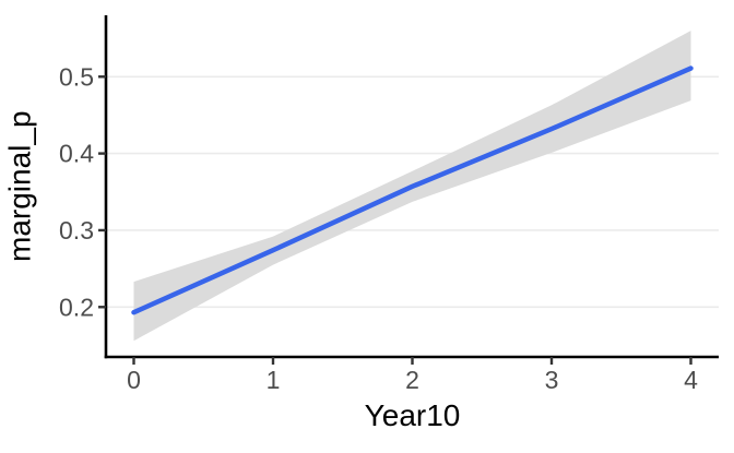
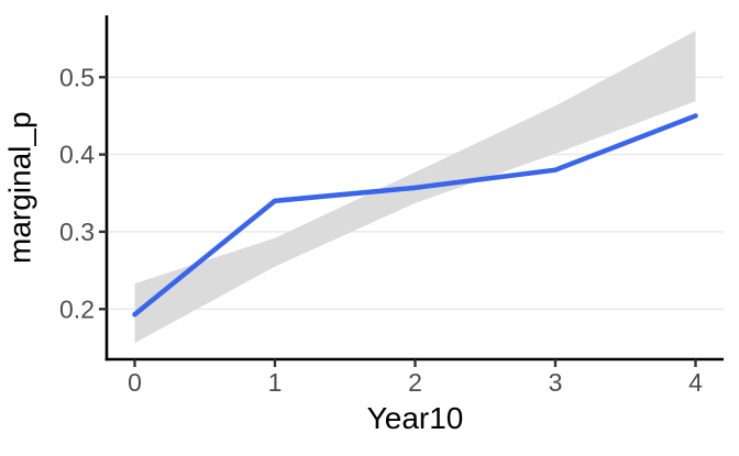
1: 0.27 -> 0.34
3: 0.43 -> 0.38
4: 0.51 -> 0.45
